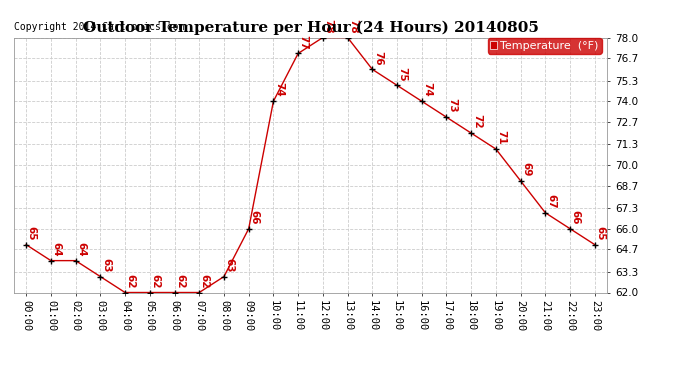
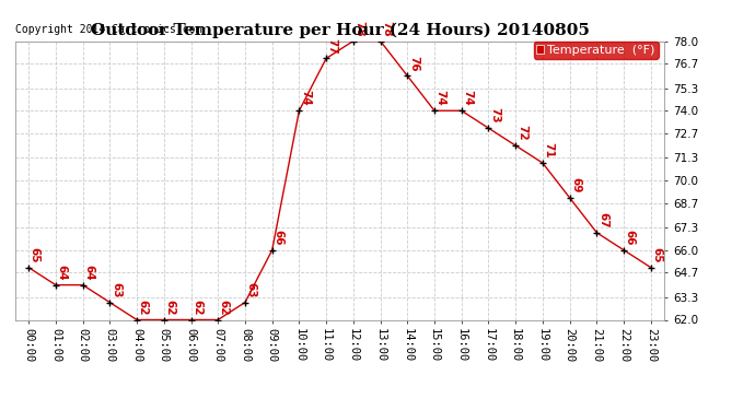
15:00: 75 -> 74
